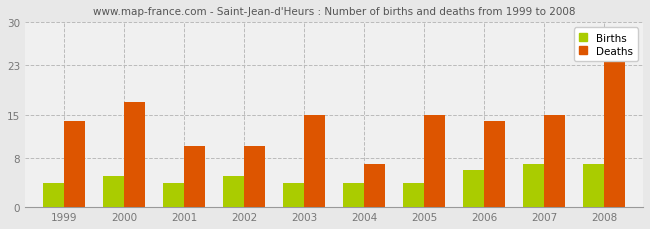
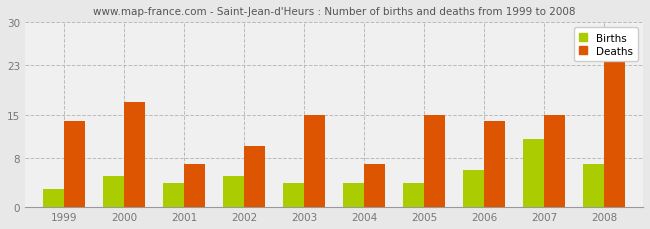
Births/1999: 4 -> 3
Deaths/2001: 10 -> 7
Births/2007: 7 -> 11
